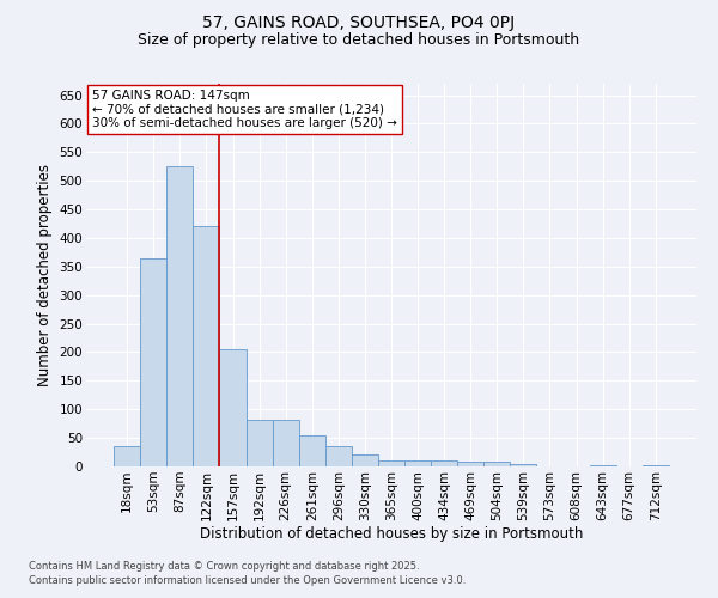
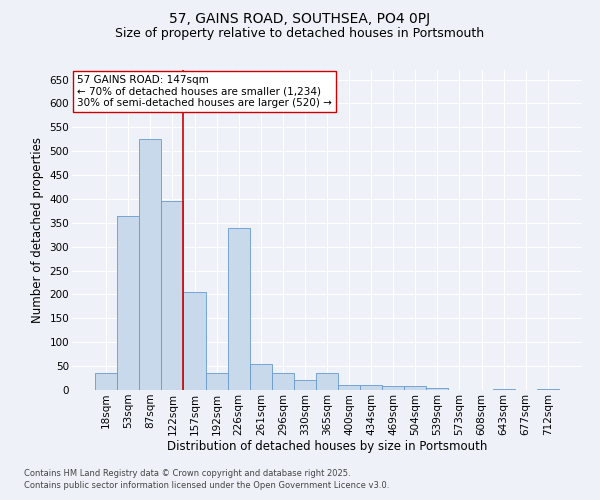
122sqm: 420 -> 395
192sqm: 82 -> 35
226sqm: 82 -> 340
365sqm: 10 -> 35
